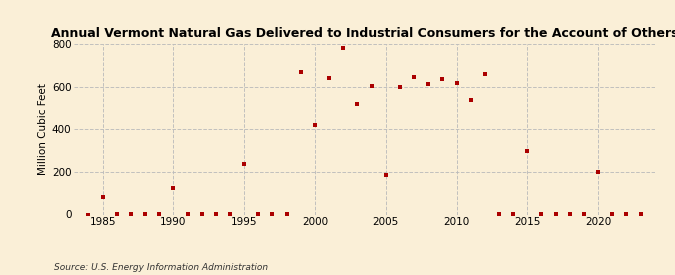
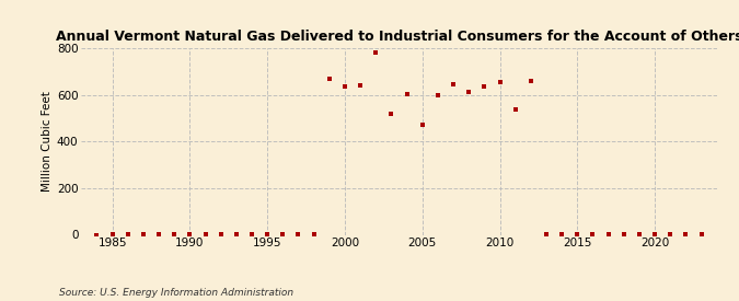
1985: 80 -> 1
1990: 125 -> 1
1995: 235 -> 1
2000: 420 -> 635
2005: 185 -> 470
2010: 615 -> 655
2015: 300 -> 1
2020: 200 -> 1
